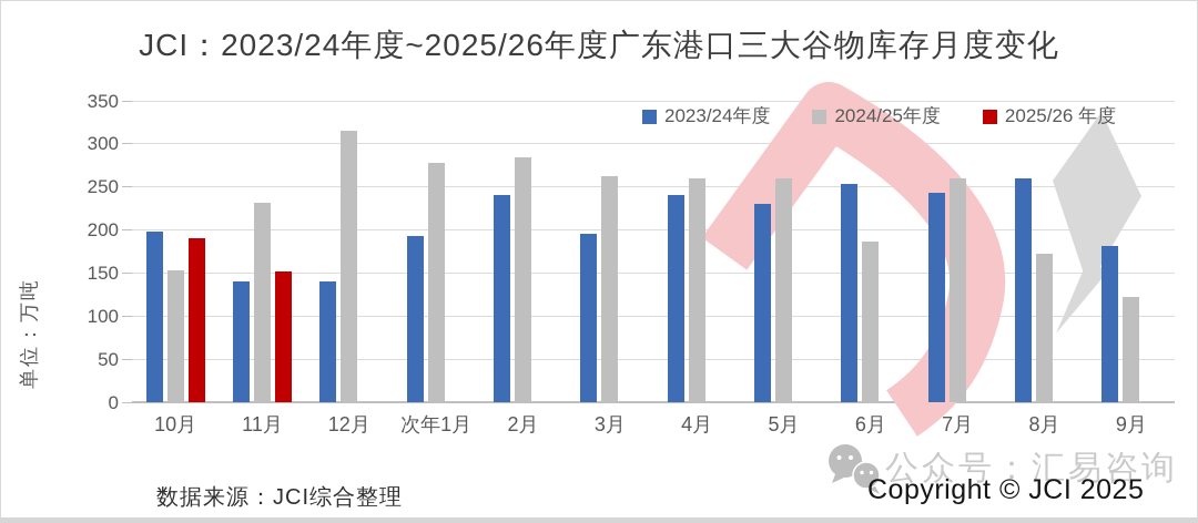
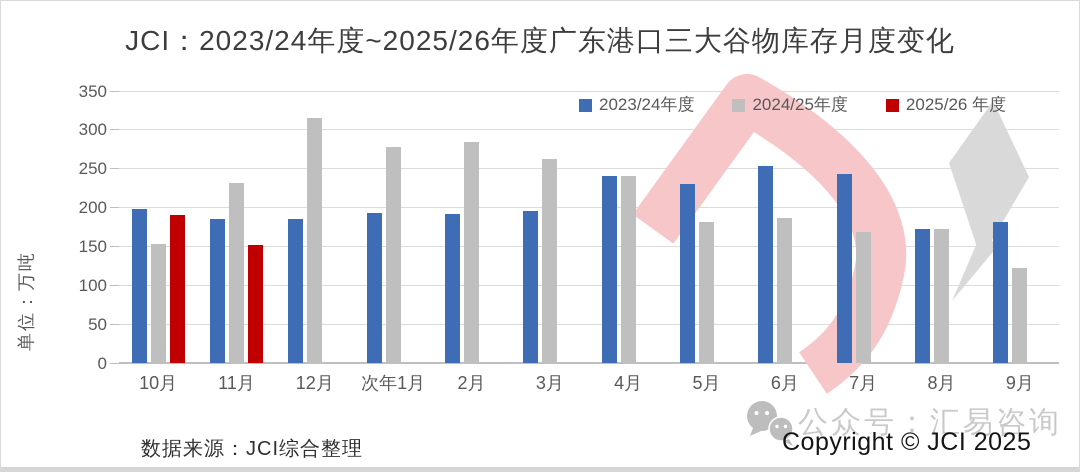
2023/24年度/11月: 140 -> 180
2023/24年度/12月: 140 -> 180
2023/24年度/2月: 240 -> 190
2024/25年度/4月: 260 -> 240
2024/25年度/5月: 260 -> 180
2024/25年度/7月: 260 -> 170
2023/24年度/8月: 260 -> 170
